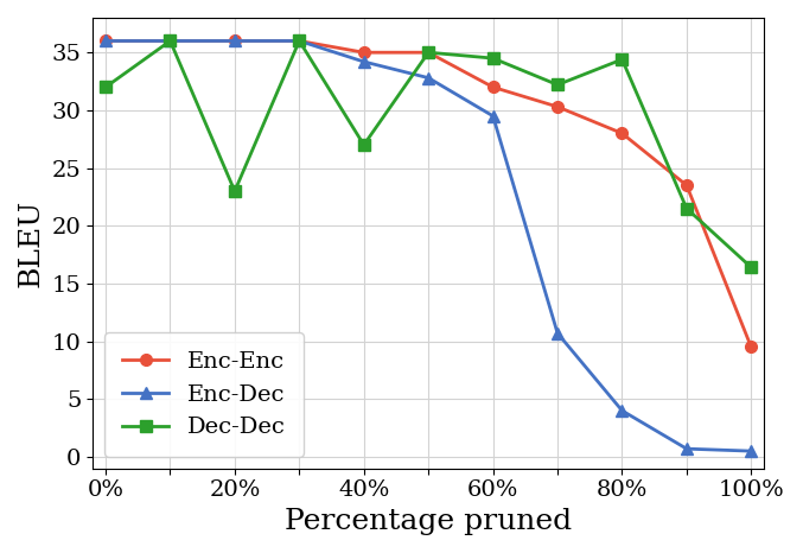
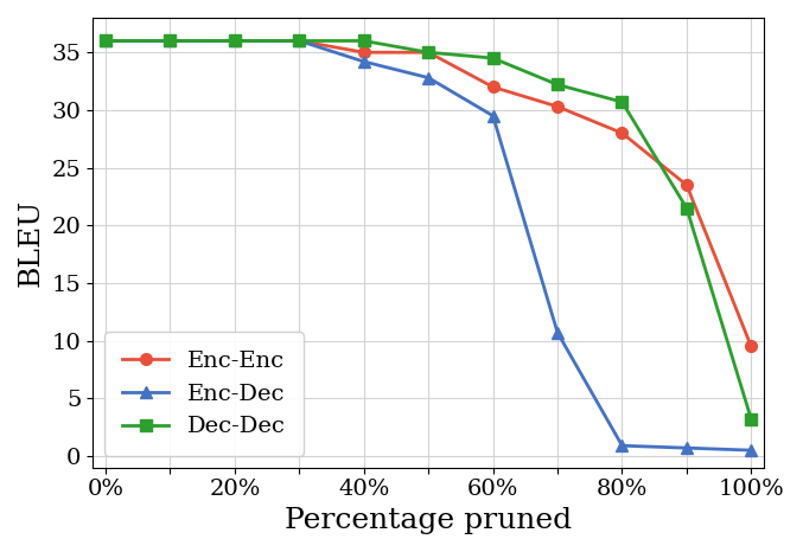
Dec-Dec/0%: 32.0 -> 36.0
Dec-Dec/20%: 23.0 -> 36.0
Dec-Dec/40%: 27.0 -> 36.0
Enc-Dec/80%: 4.0 -> 0.9
Dec-Dec/80%: 34.4 -> 30.7
Dec-Dec/100%: 16.4 -> 3.2
